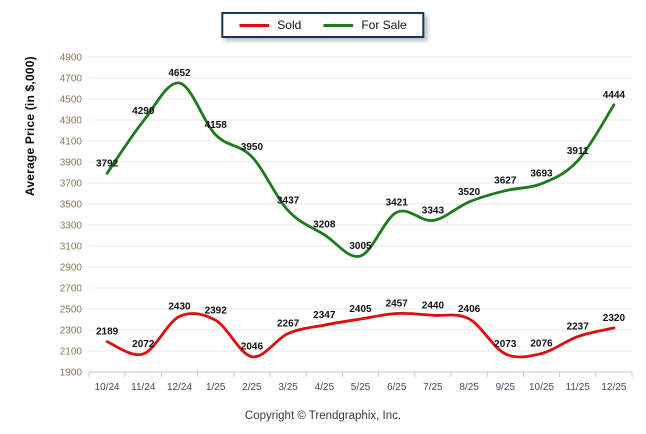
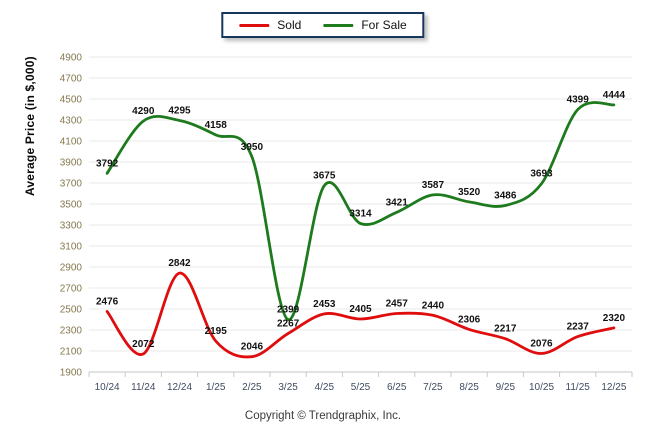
Sold/10/24: 2189 -> 2476
Sold/12/24: 2430 -> 2842
For Sale/12/24: 4652 -> 4295
Sold/1/25: 2392 -> 2195
For Sale/3/25: 3437 -> 2399
Sold/4/25: 2347 -> 2453
For Sale/4/25: 3208 -> 3675
For Sale/5/25: 3005 -> 3314
For Sale/7/25: 3343 -> 3587
Sold/8/25: 2406 -> 2306
Sold/9/25: 2073 -> 2217
For Sale/9/25: 3627 -> 3486
For Sale/11/25: 3911 -> 4399
